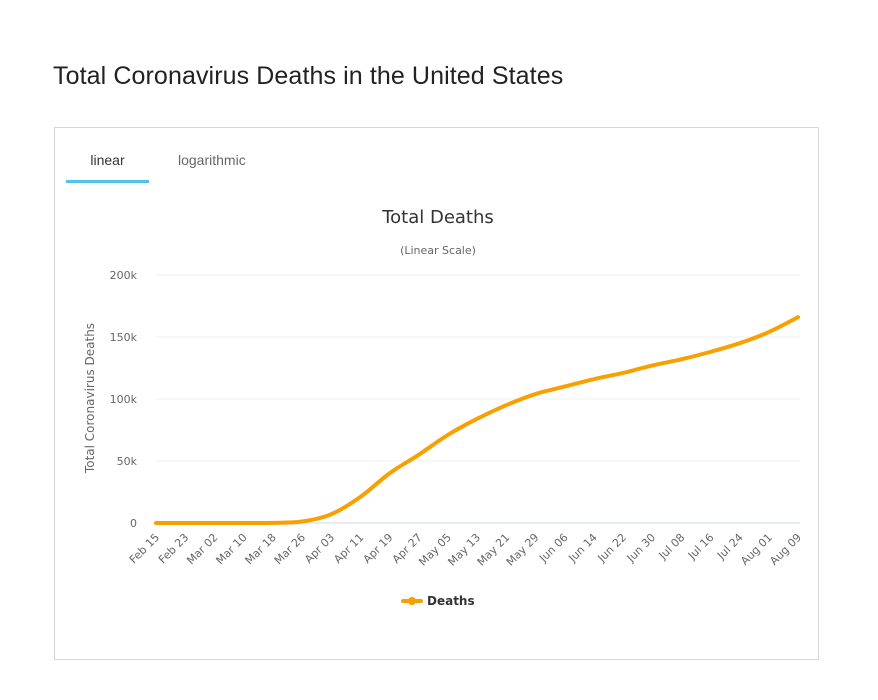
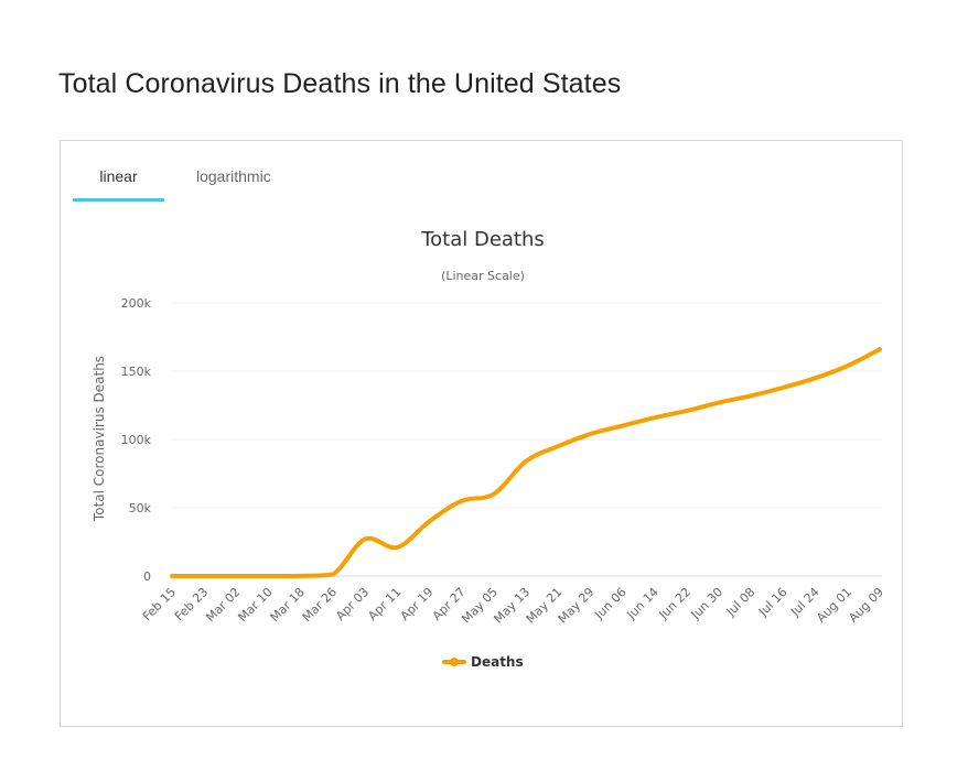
Apr 03: 7k -> 27k
May 05: 71k -> 60k
